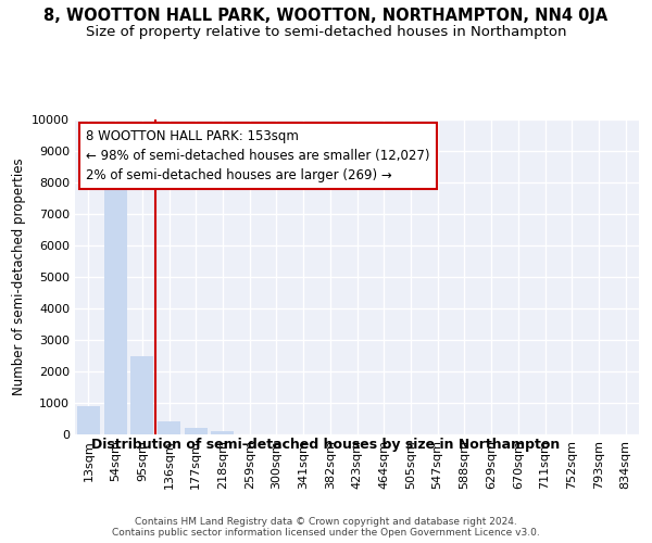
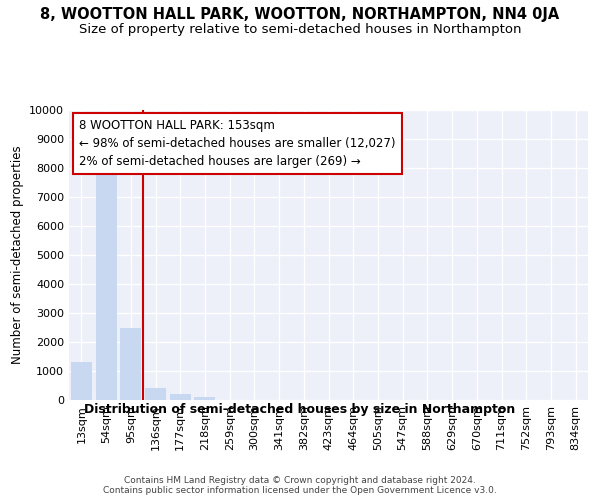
13sqm: 900 -> 1300
